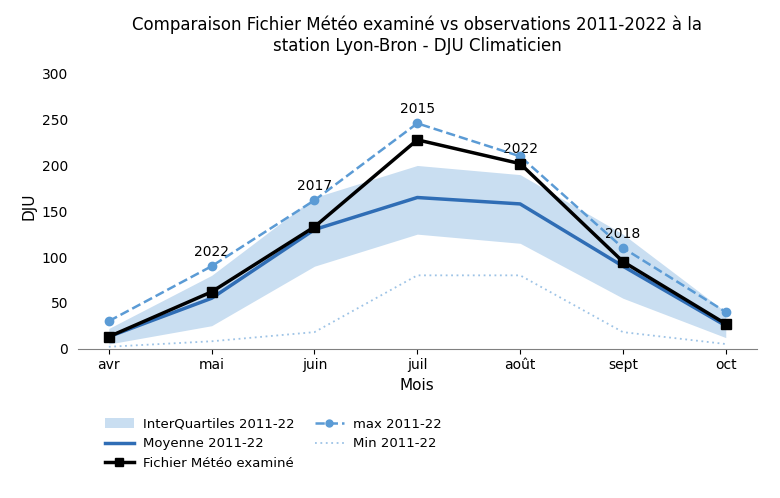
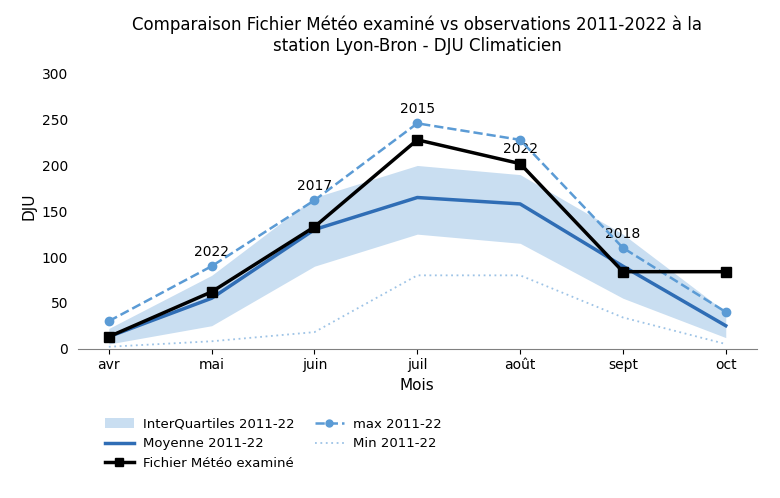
max 2011-22/août: 210 -> 228
Fichier Météo examiné/sept: 95 -> 84
Min 2011-22/sept: 18 -> 34
Fichier Météo examiné/oct: 27 -> 84
